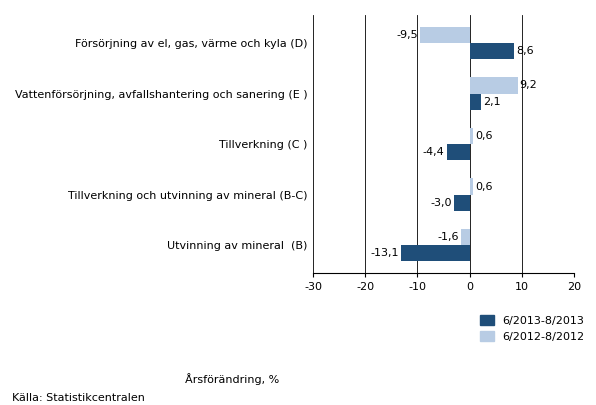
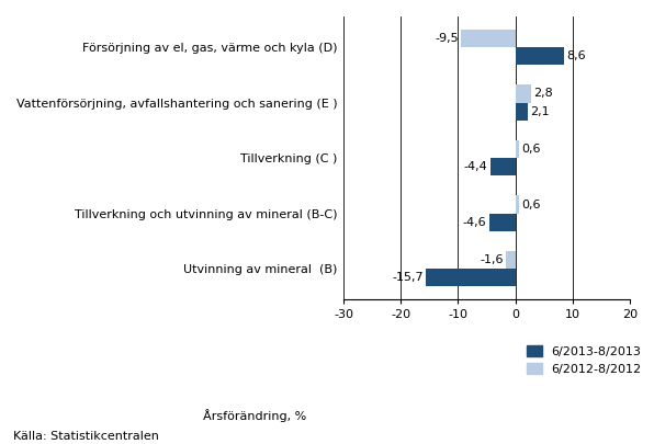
6/2012-8/2012/Vattenförsörjning, avfallshantering och sanering (E ): 9,2 -> 2,8
6/2013-8/2013/Tillverkning och utvinning av mineral (B-C): -3,0 -> -4,6
6/2013-8/2013/Utvinning av mineral (B): -13,1 -> -15,7
